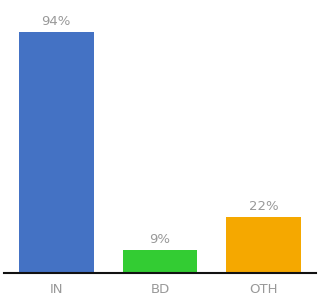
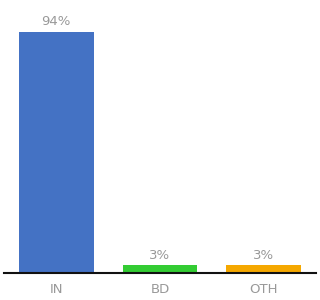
BD: 9% -> 3%
OTH: 22% -> 3%
